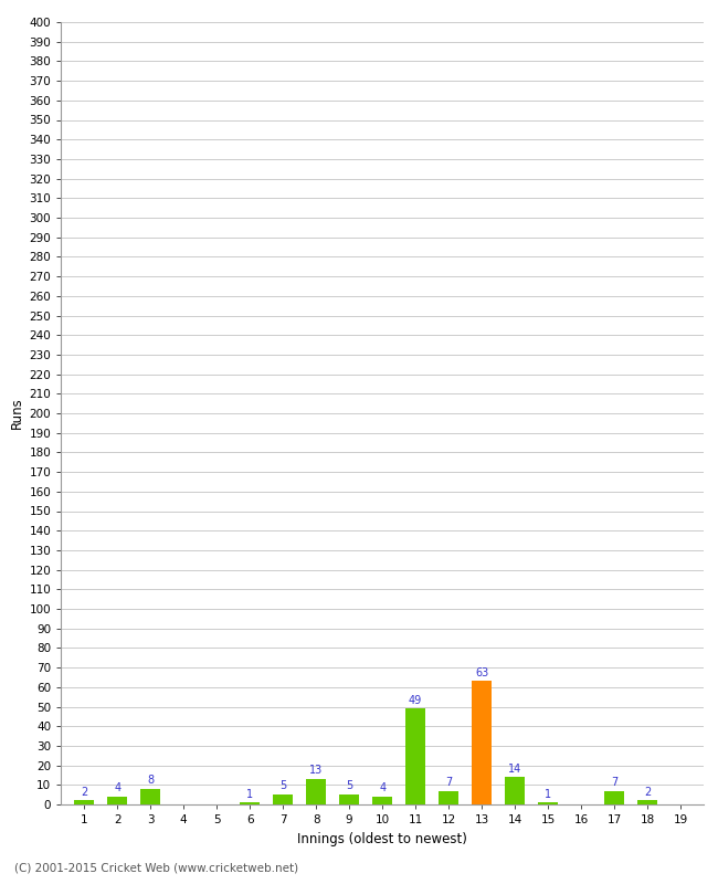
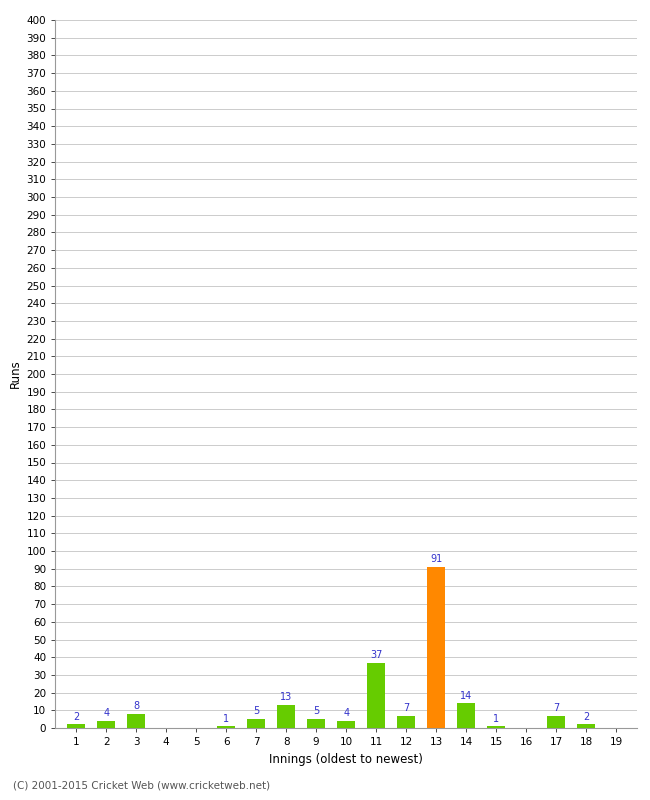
11: 49 -> 37
13: 63 -> 91
